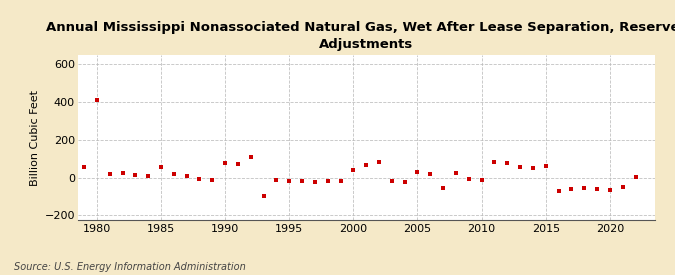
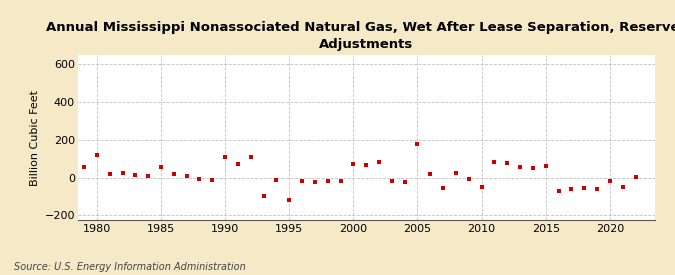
1980: 410 -> 120
1990: 80 -> 110
1995: -20 -> -120
2000: 40 -> 70
2005: 30 -> 180
2010: -20 -> -50
2020: -60 -> -20
